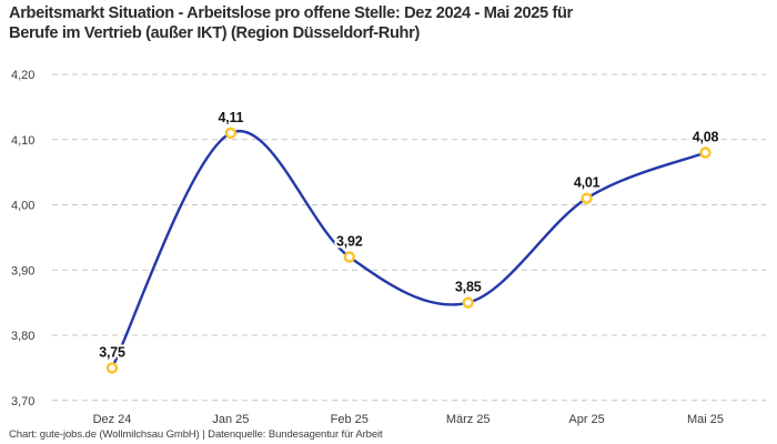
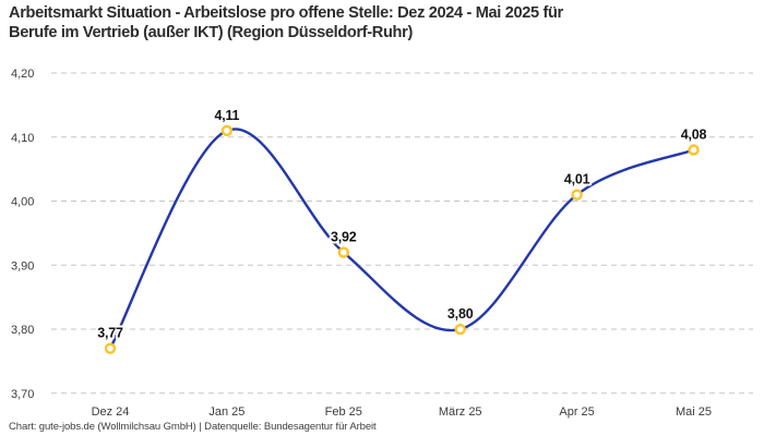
Dez 24: 3,75 -> 3,77
März 25: 3,85 -> 3,80
